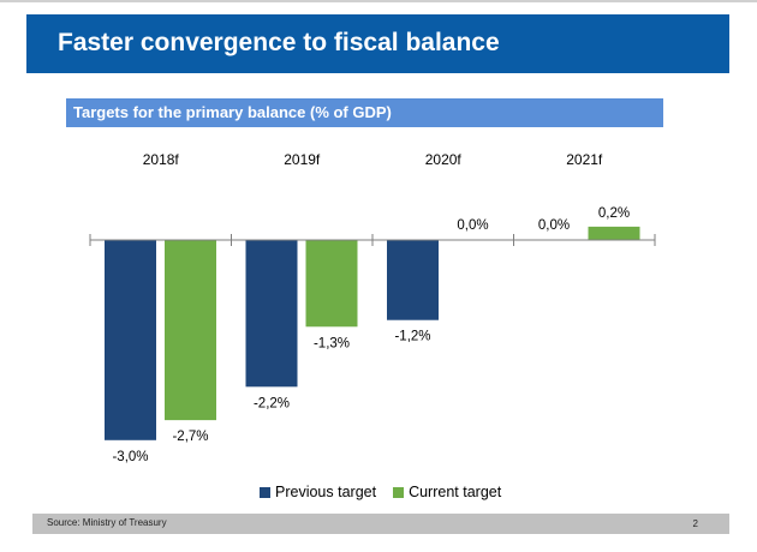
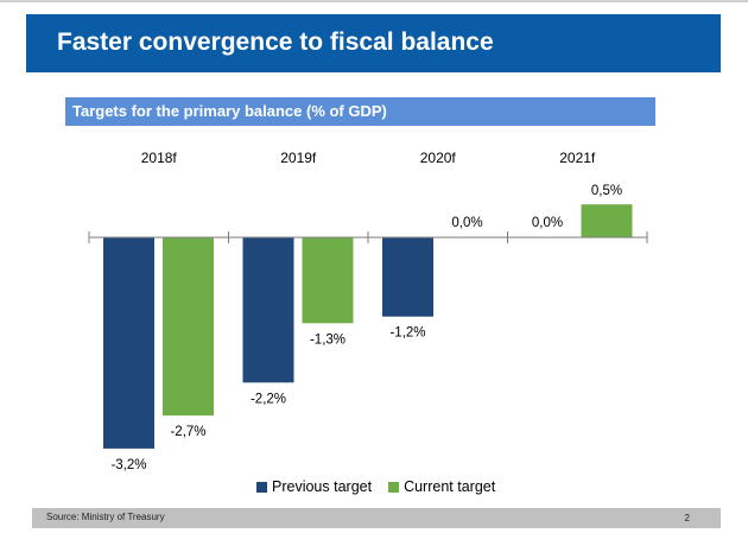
Previous target/2018f: -3,0% -> -3,2%
Current target/2021f: 0,2% -> 0,5%
